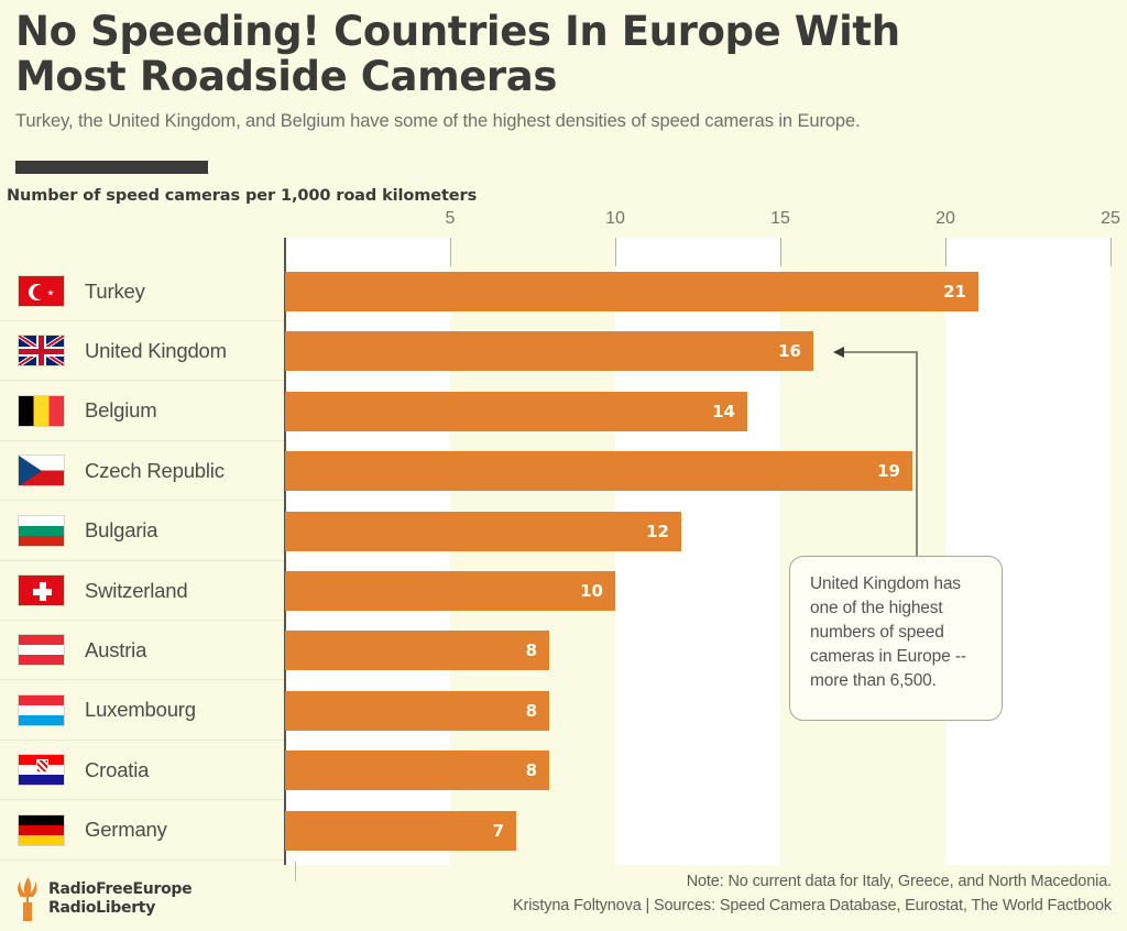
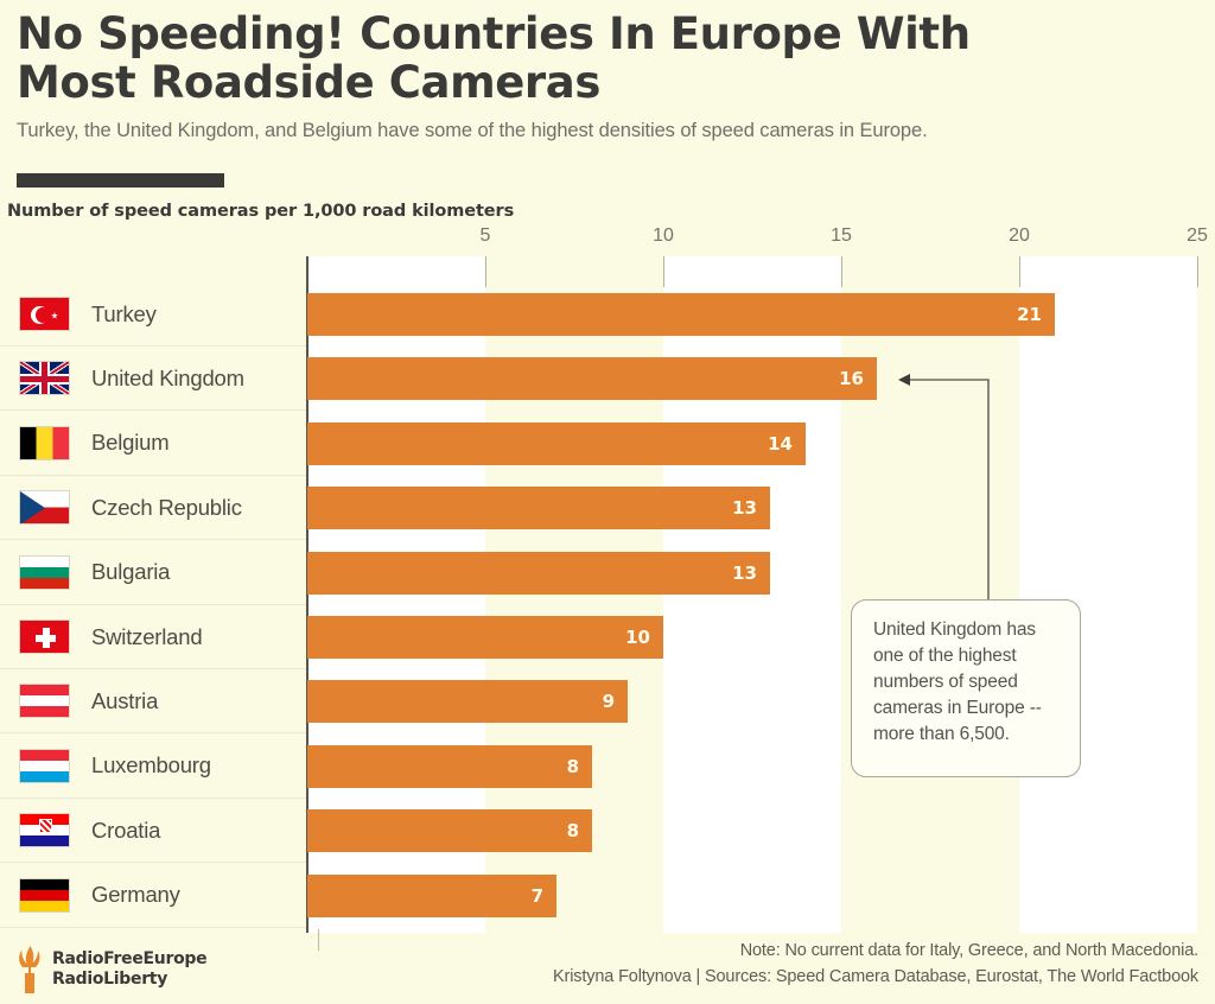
Czech Republic: 19 -> 13
Bulgaria: 12 -> 13
Austria: 8 -> 9
